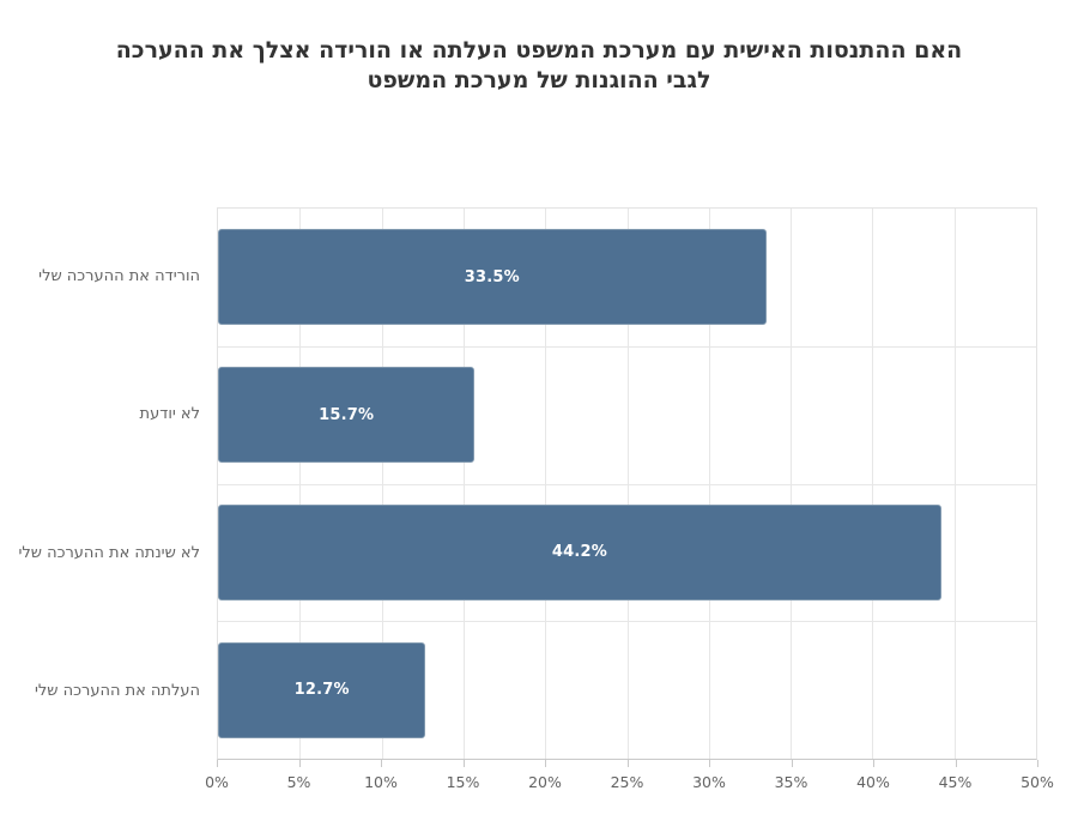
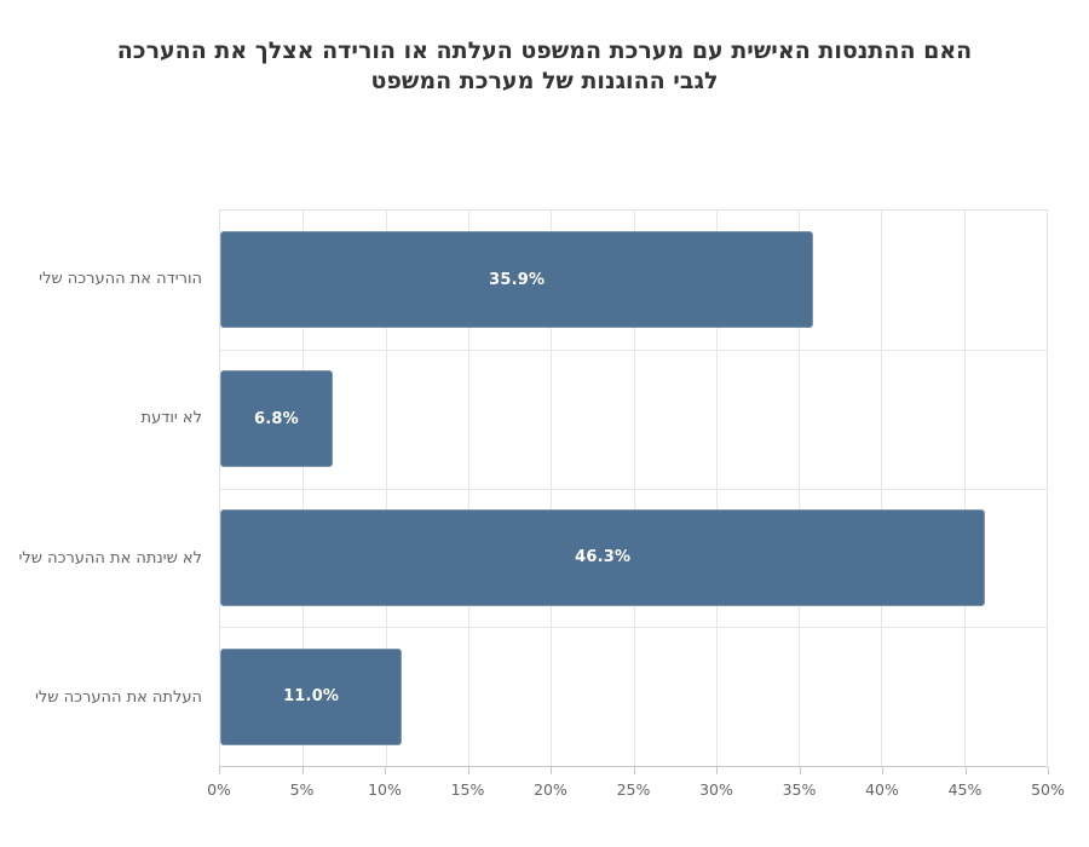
הורידה את ההערכה שלי: 33.5% -> 35.9%
לא יודעת: 15.7% -> 6.8%
לא שינתה את ההערכה שלי: 44.2% -> 46.3%
העלתה את ההערכה שלי: 12.7% -> 11.0%
